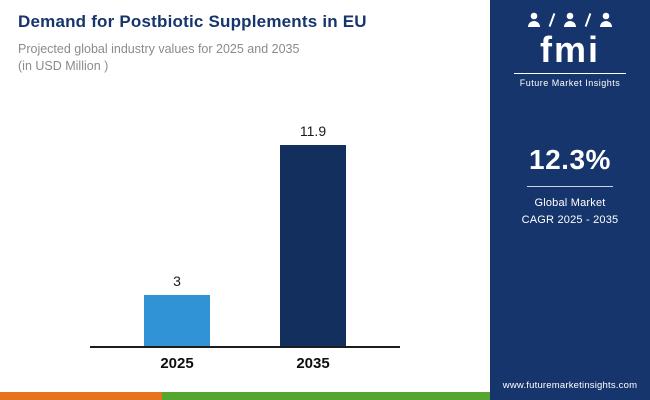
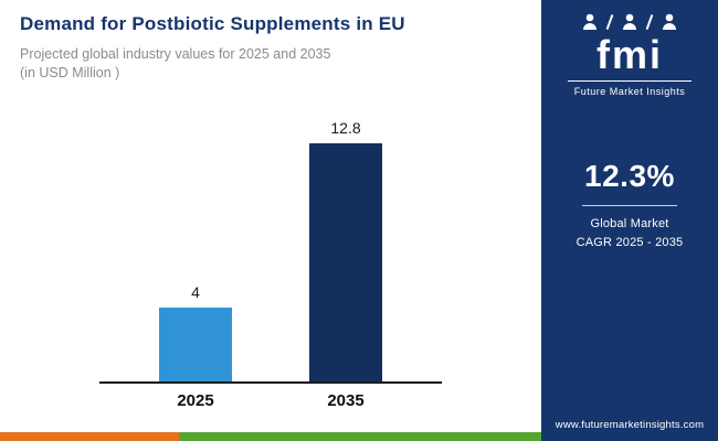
2025: 3 -> 4
2035: 11.9 -> 12.8
